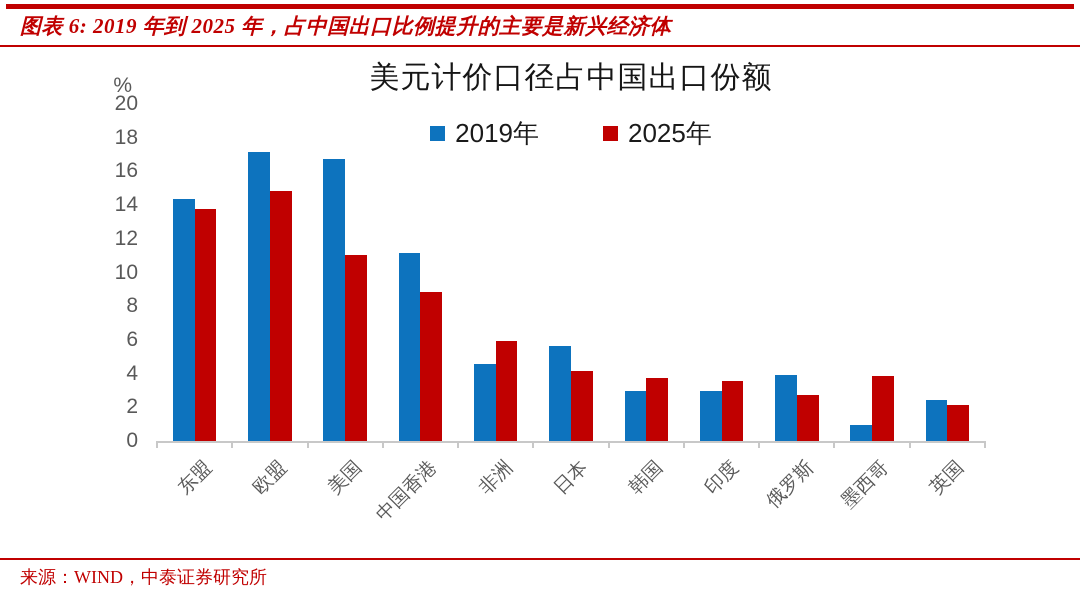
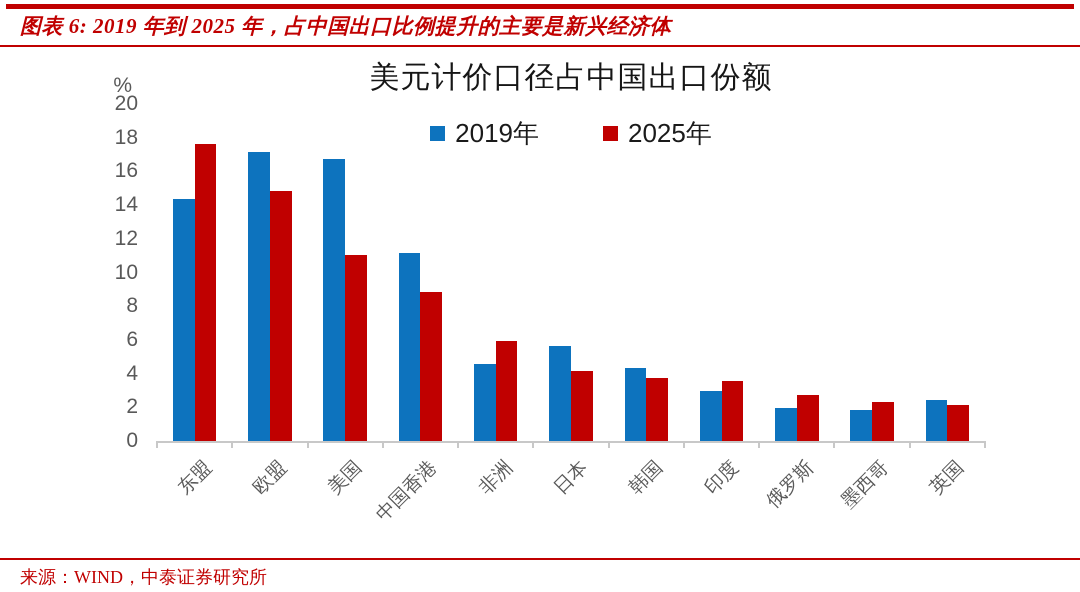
2025年/东盟: 13.8 -> 17.7
2019年/韩国: 3.0 -> 4.4
2019年/俄罗斯: 4.0 -> 2.0
2019年/墨西哥: 1.0 -> 1.9
2025年/墨西哥: 3.9 -> 2.4
